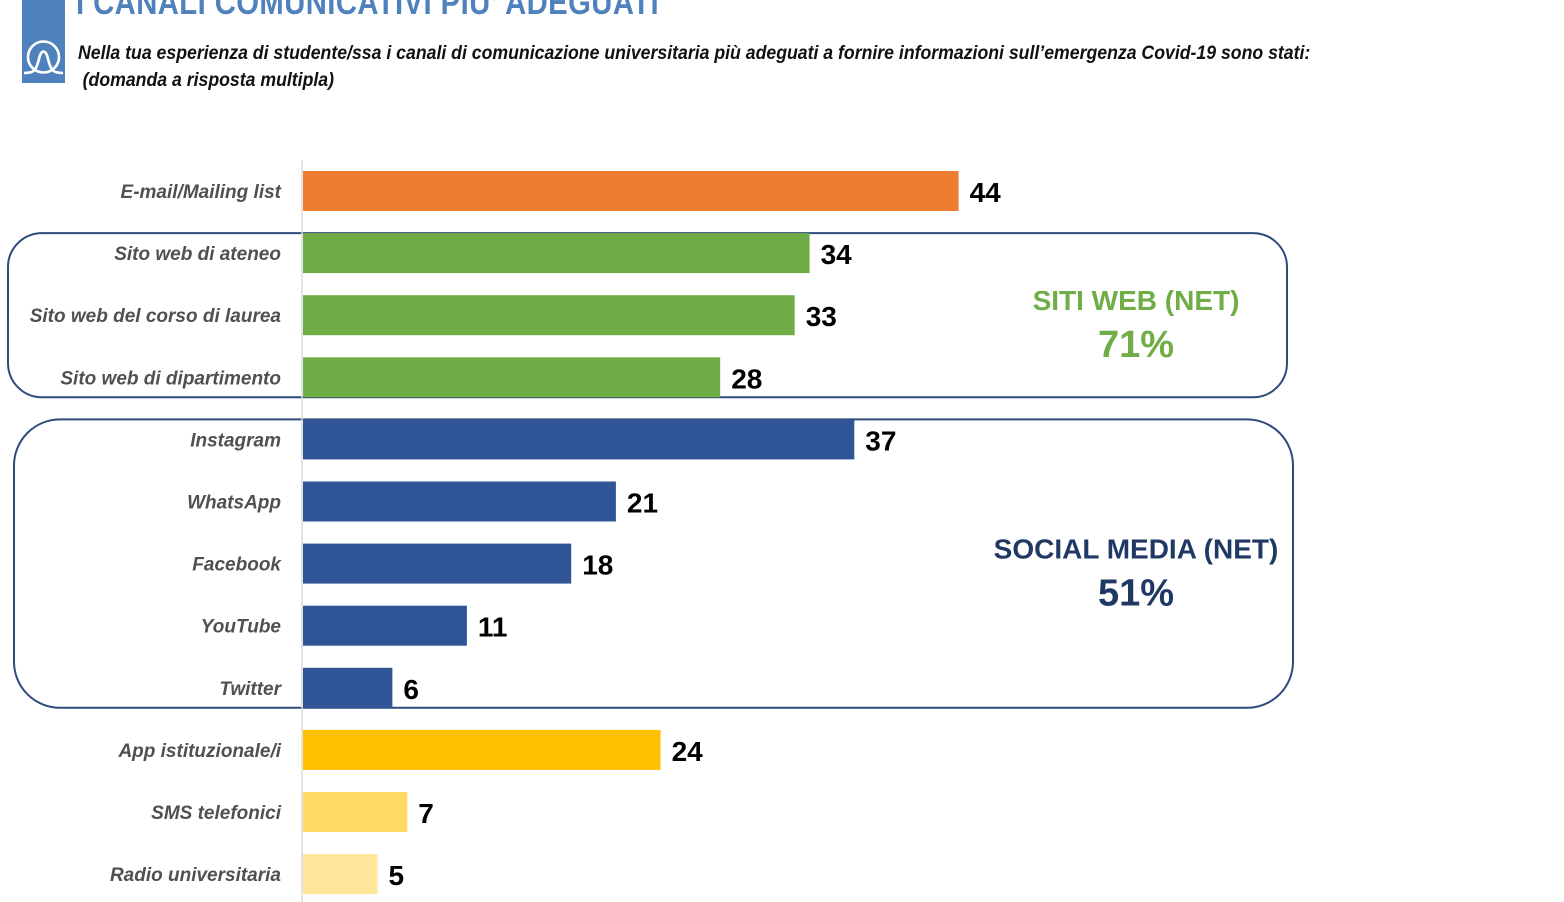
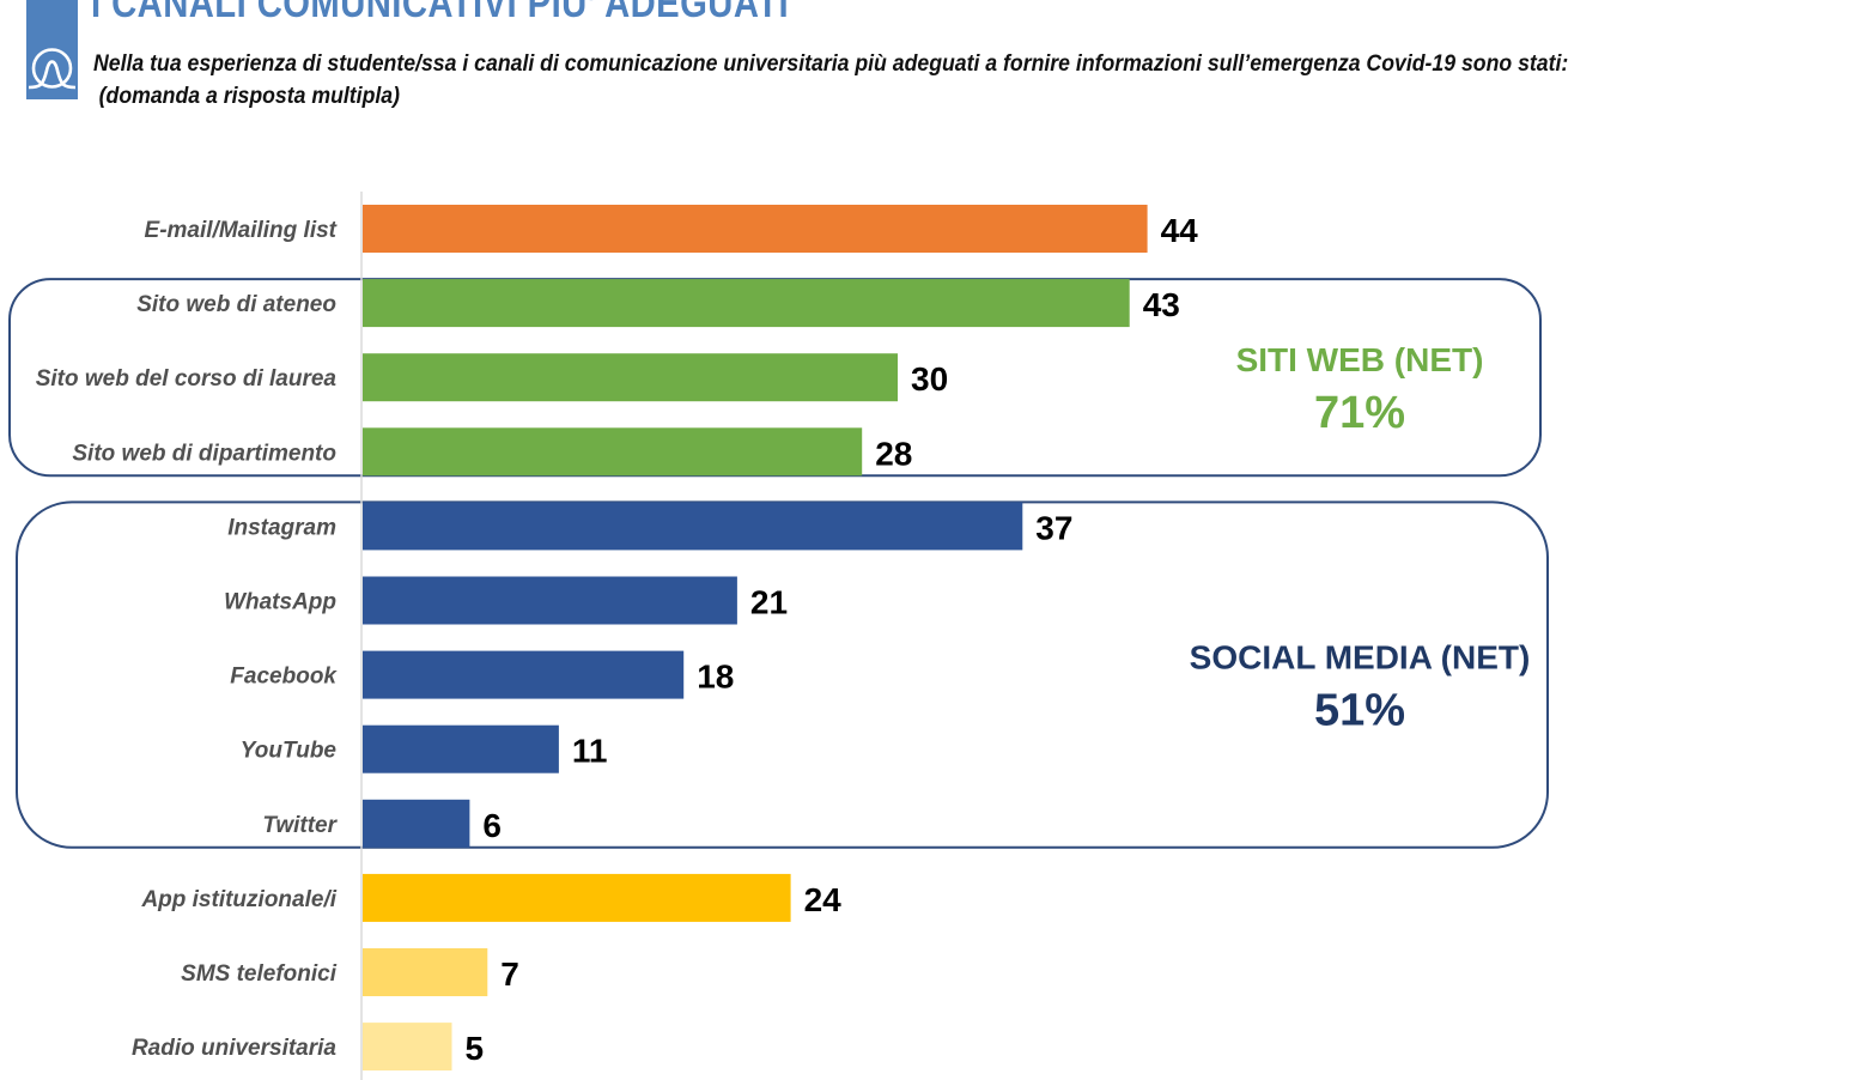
Sito web di ateneo: 34 -> 43
Sito web del corso di laurea: 33 -> 30
